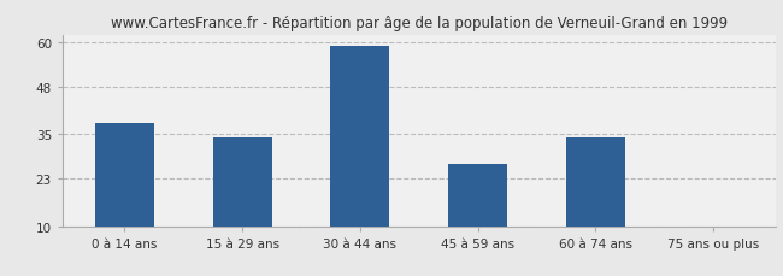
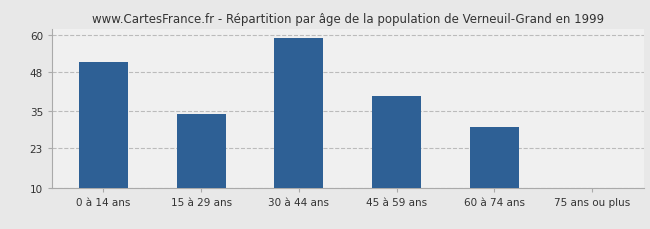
0 à 14 ans: 38 -> 51
45 à 59 ans: 27 -> 40
60 à 74 ans: 34 -> 30
